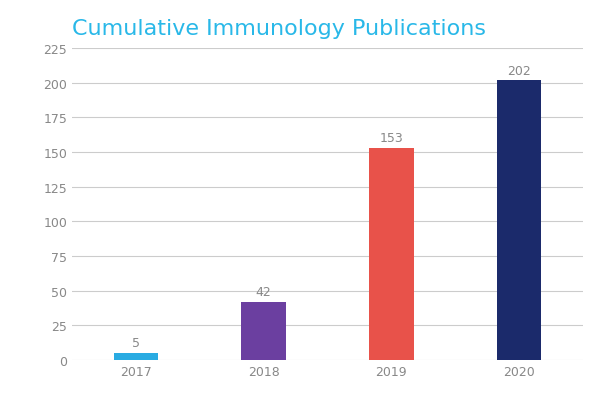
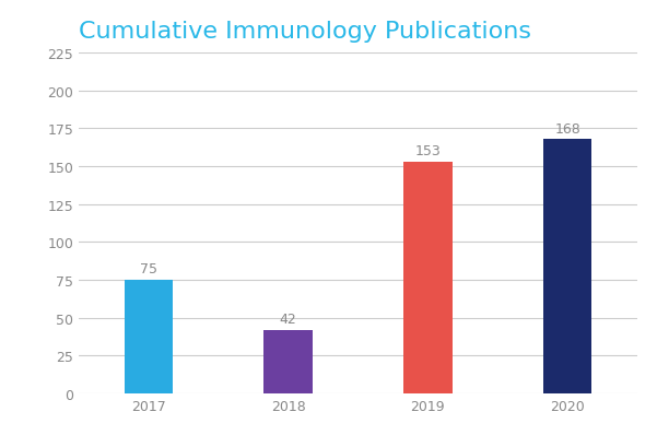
2017: 5 -> 75
2020: 202 -> 168
